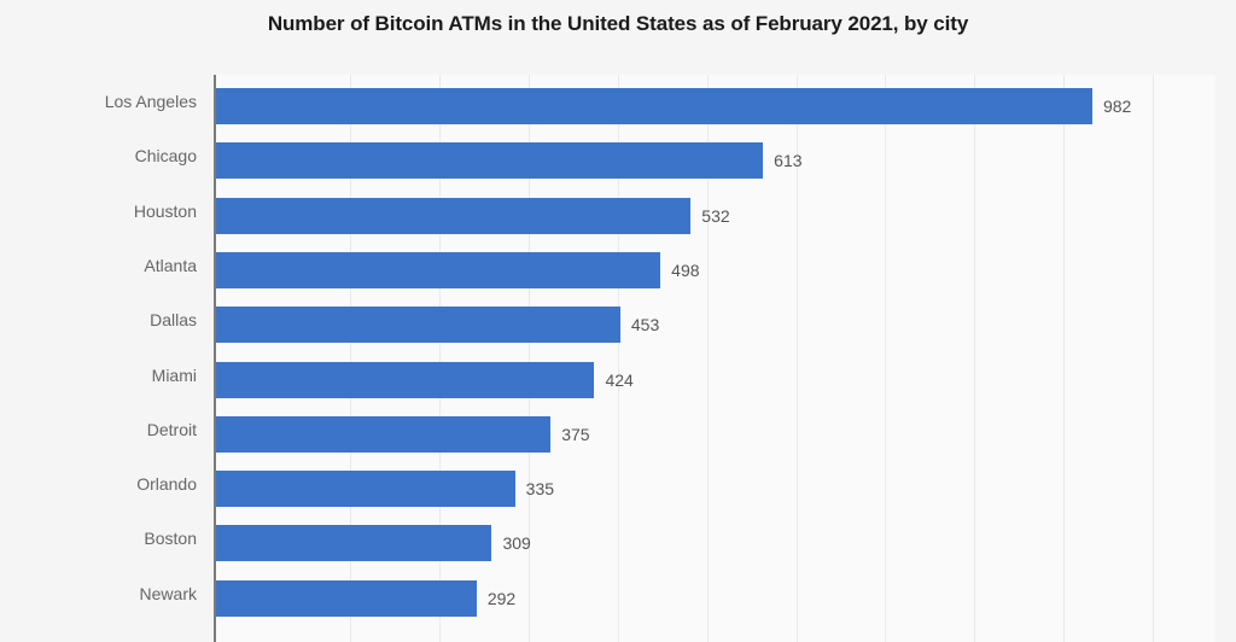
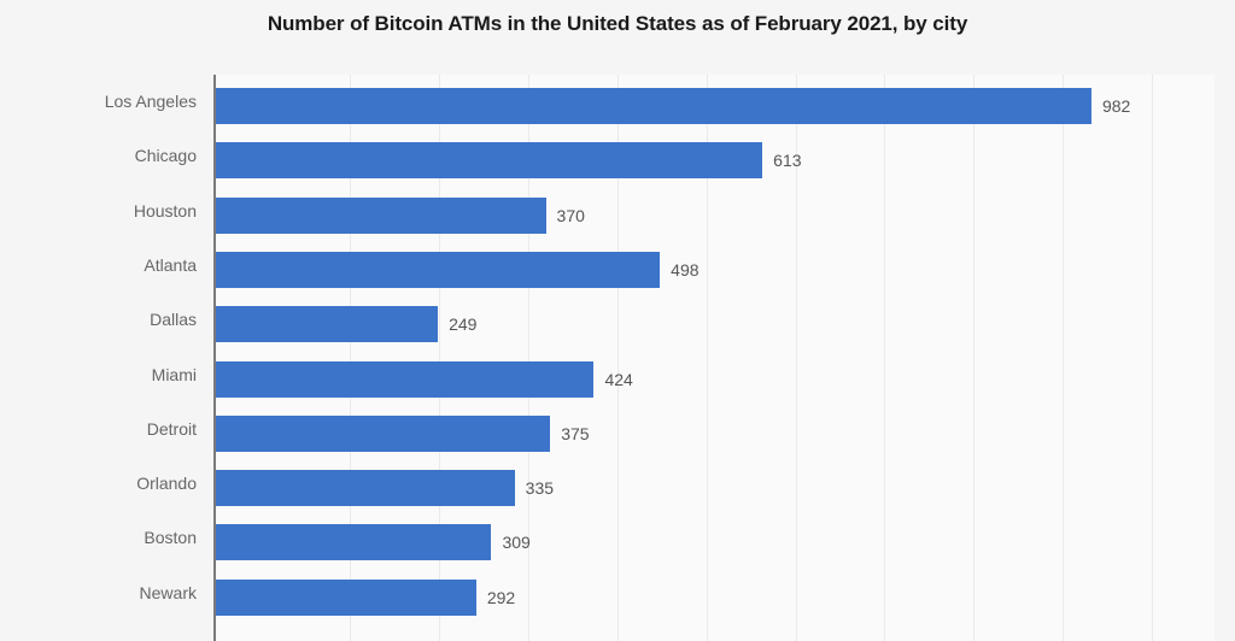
Houston: 532 -> 370
Dallas: 453 -> 249
